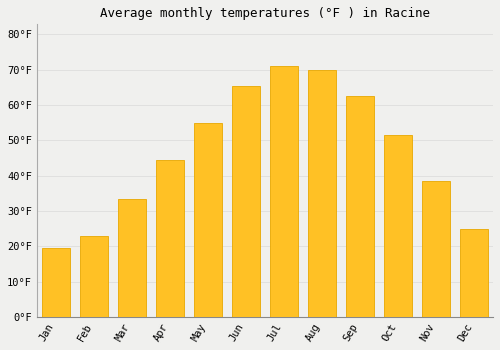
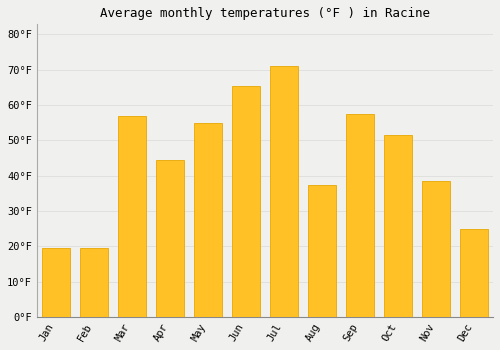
Feb: 23.0°F -> 19.5°F
Mar: 33.5°F -> 57.0°F
Aug: 70.0°F -> 37.5°F
Sep: 62.5°F -> 57.5°F
